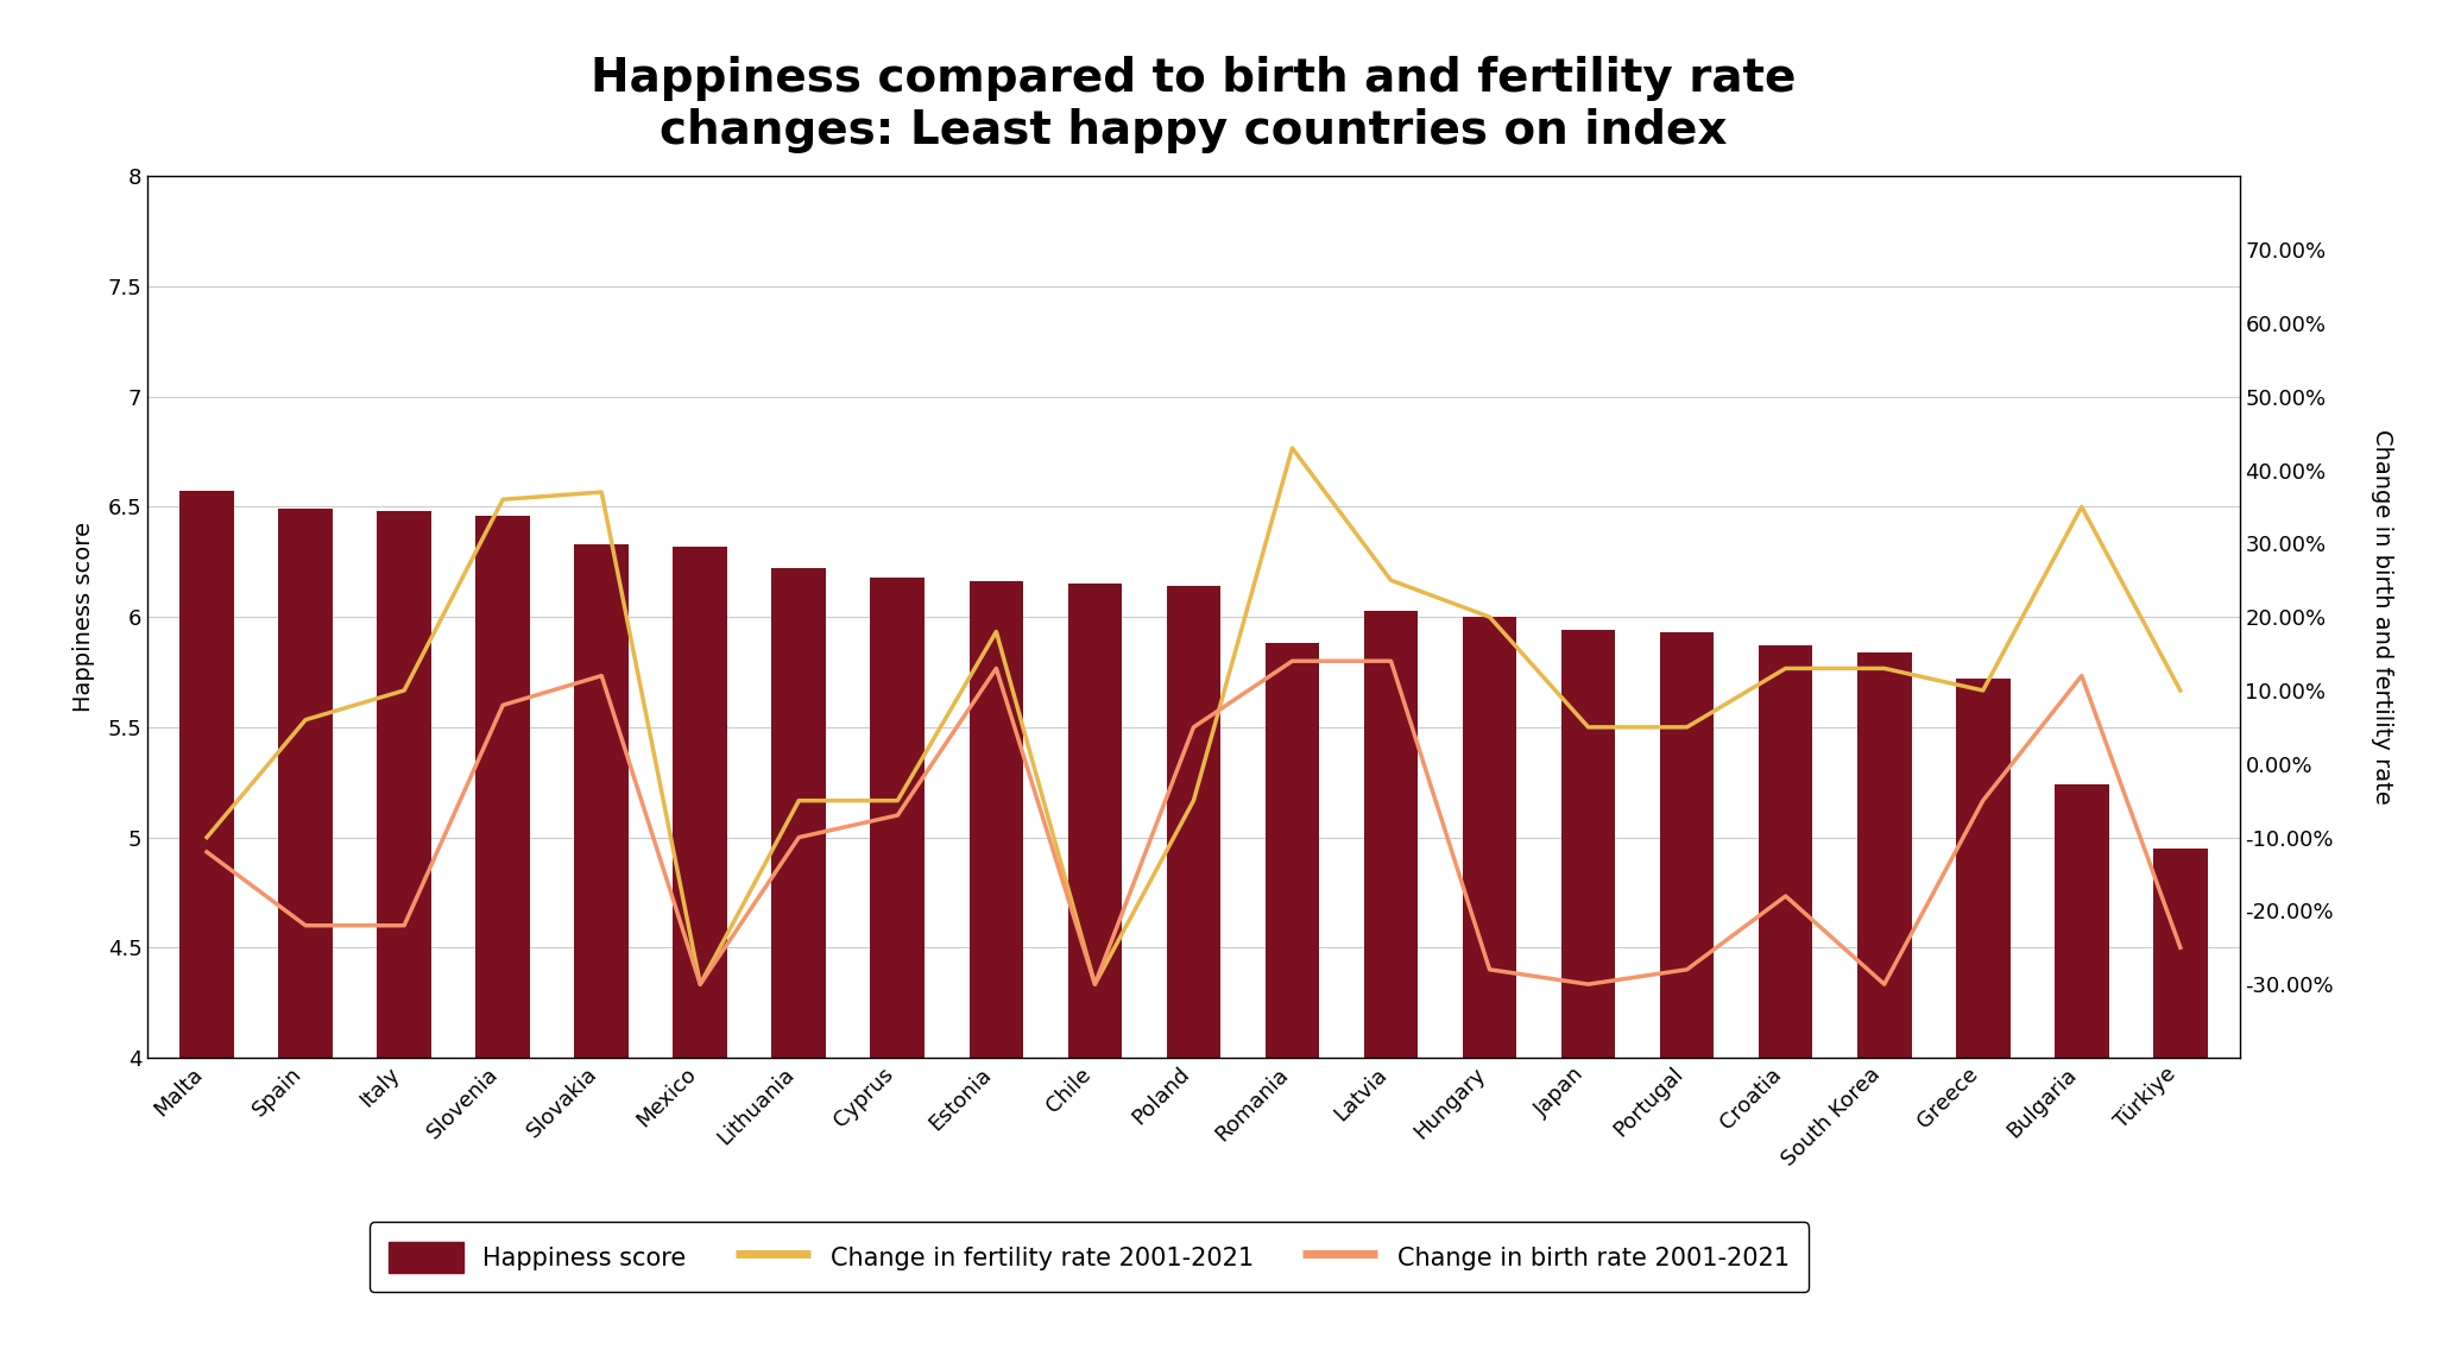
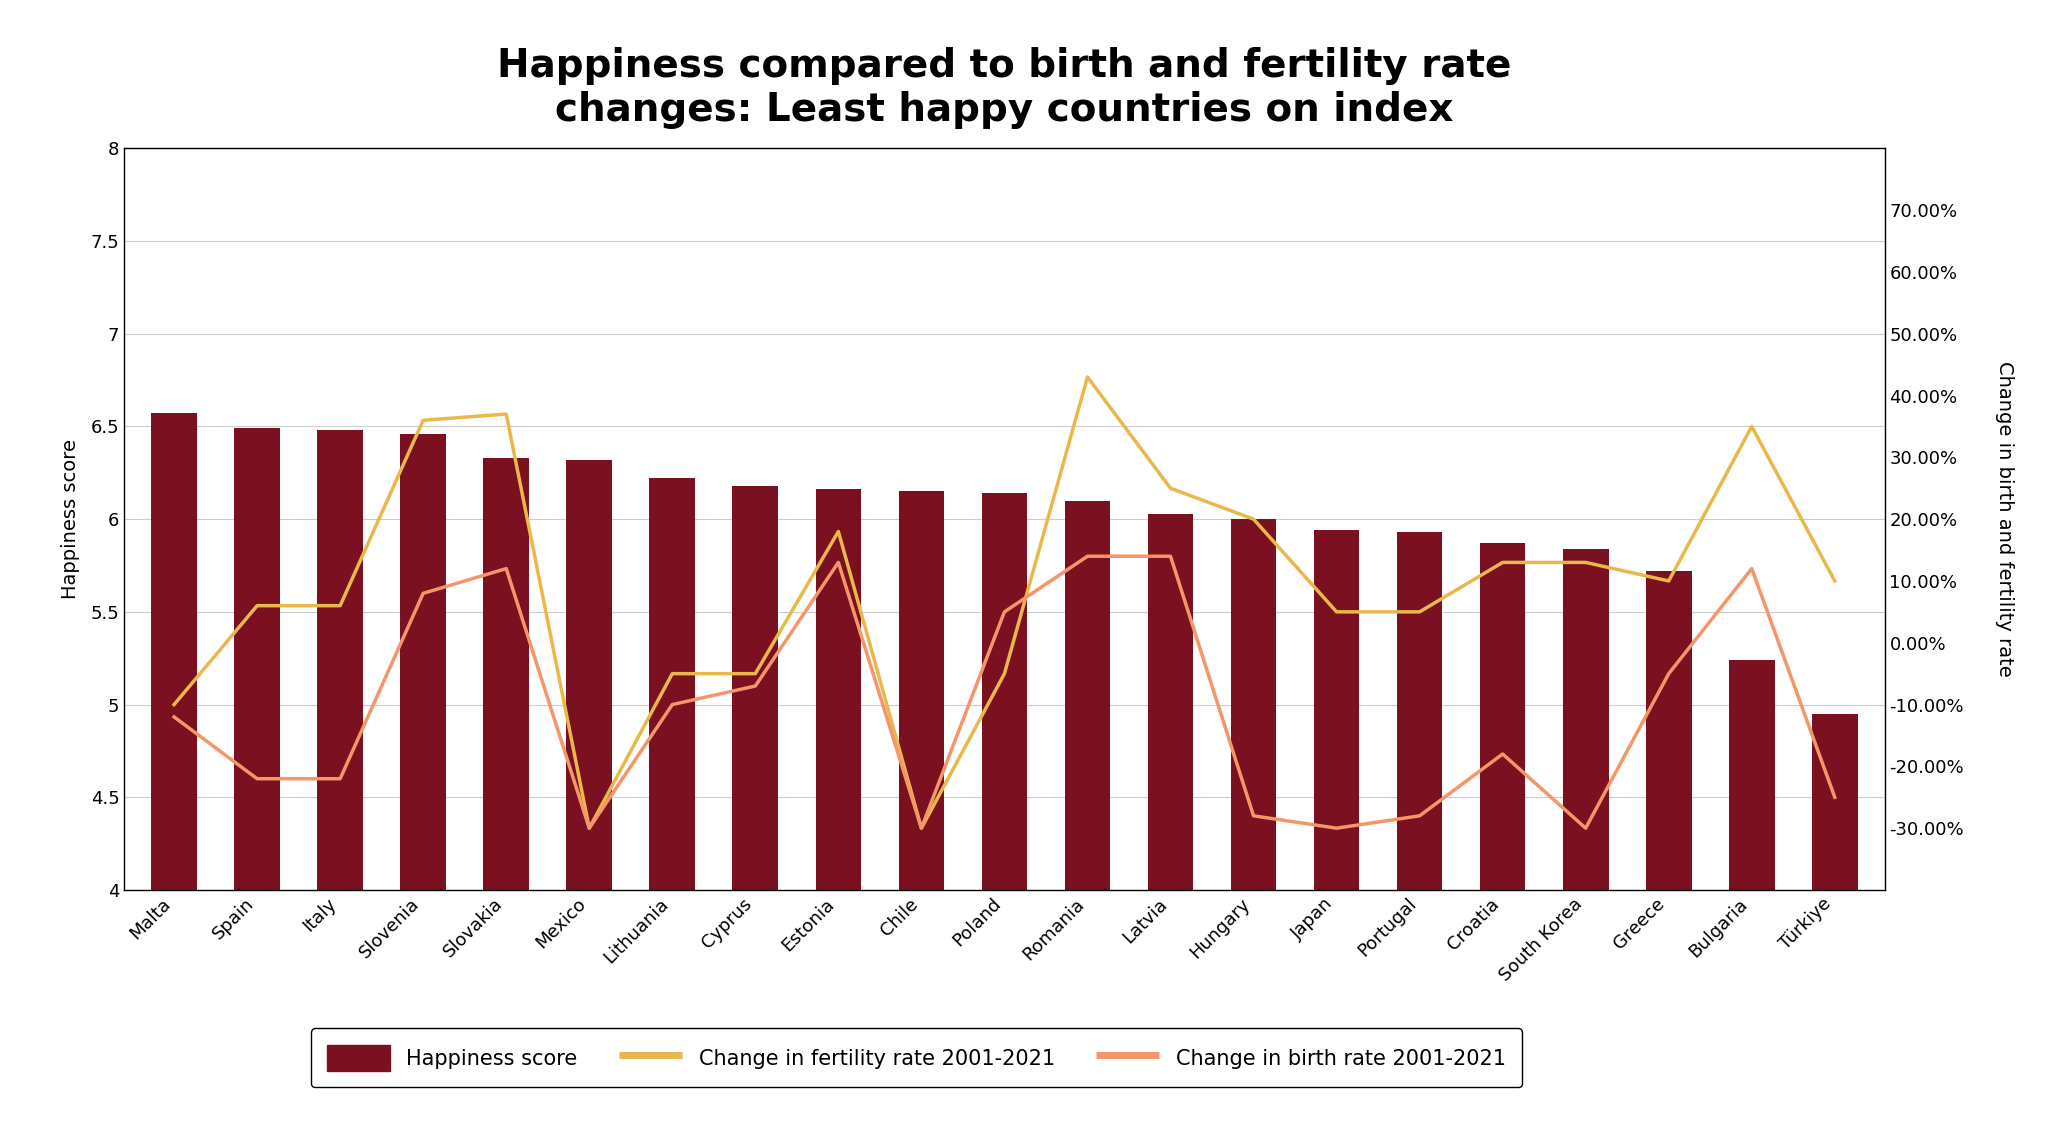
Change in fertility rate 2001-2021/Italy: 10% -> 6%
Happiness score/Romania: 5.88 -> 6.10
